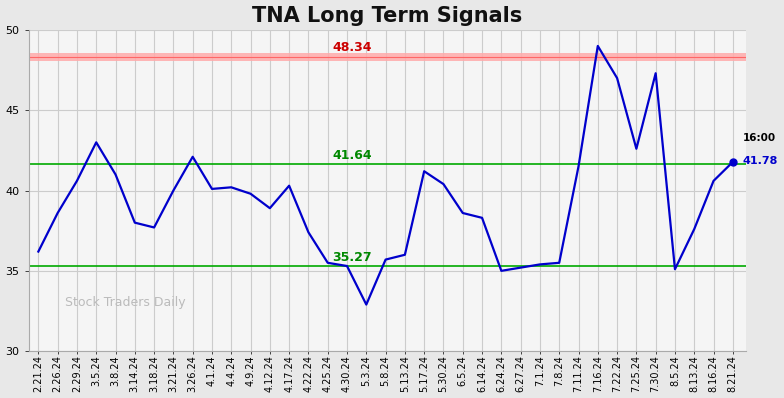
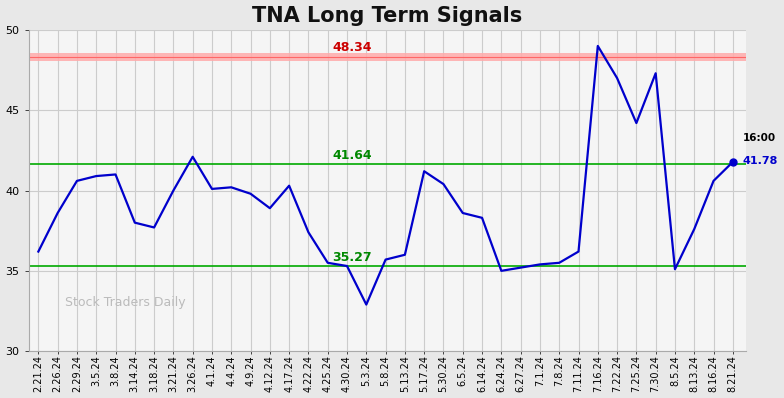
3.5.24: 43.0 -> 40.9
7.11.24: 41.5 -> 36.2
7.25.24: 42.6 -> 44.2
